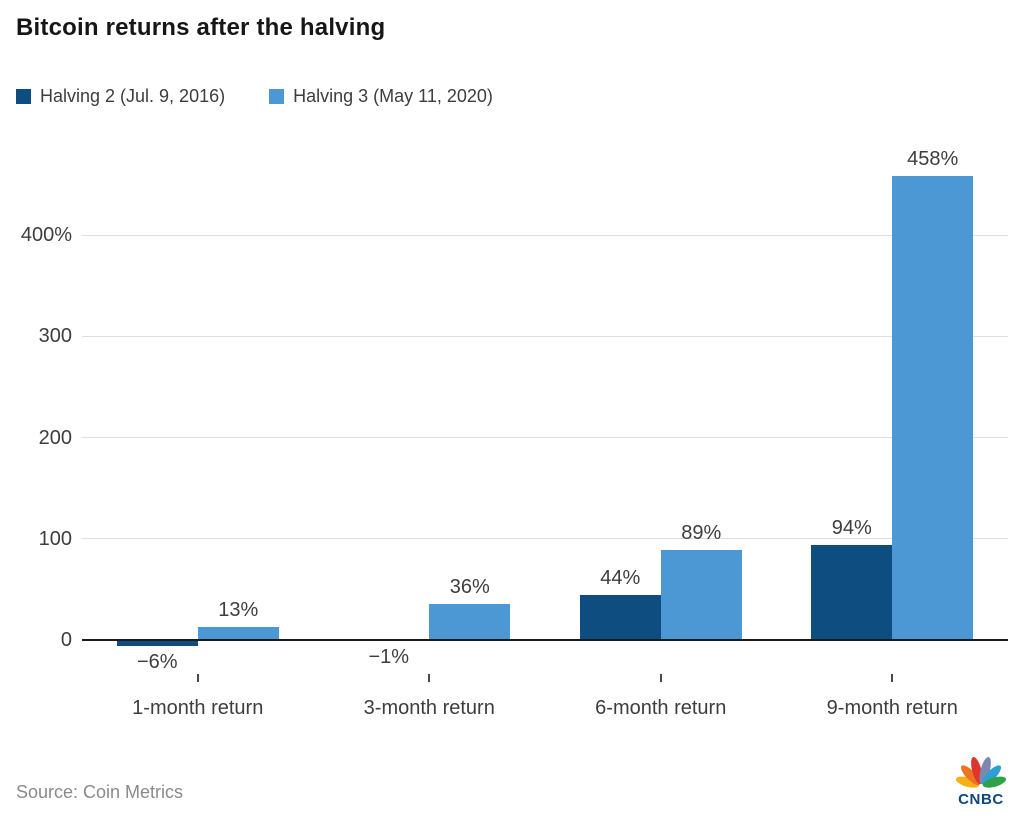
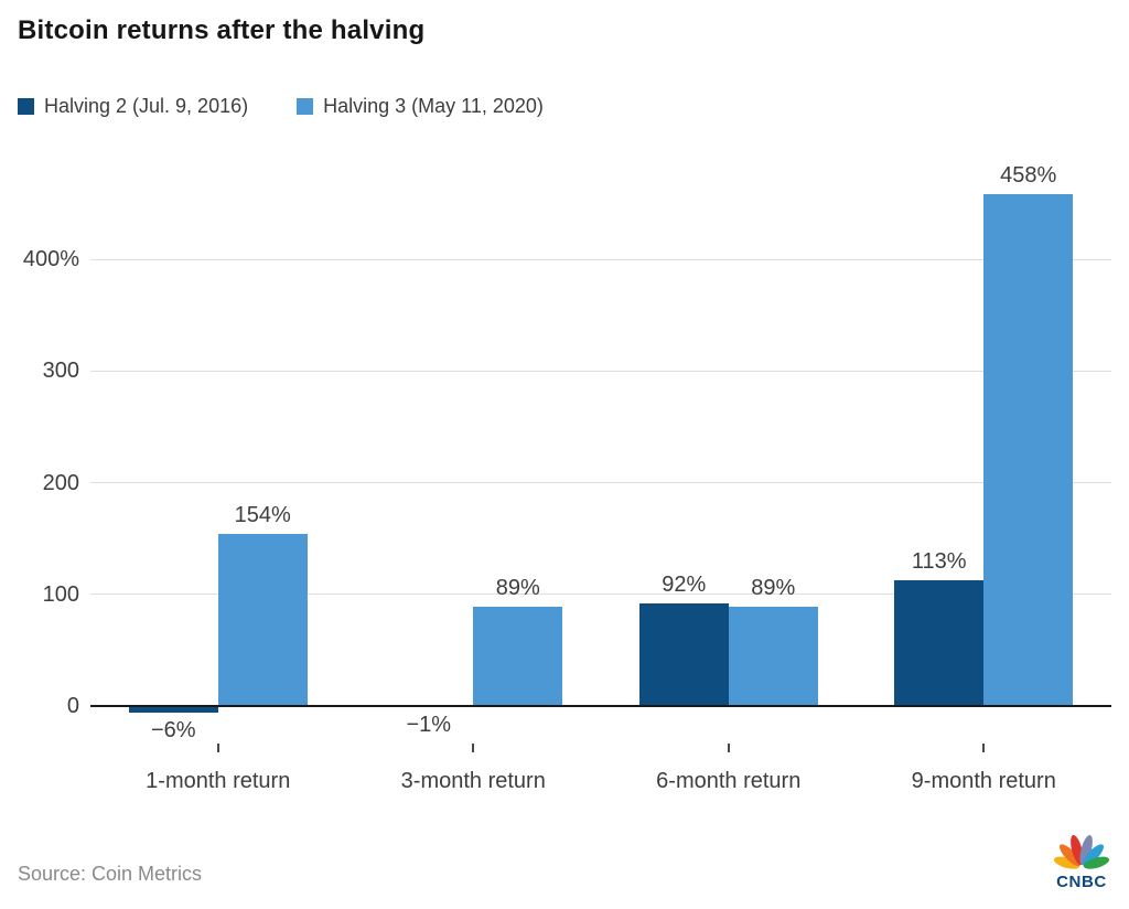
Halving 3 (May 11, 2020)/1-month return: 13% -> 154%
Halving 3 (May 11, 2020)/3-month return: 36% -> 89%
Halving 2 (Jul. 9, 2016)/6-month return: 44% -> 92%
Halving 2 (Jul. 9, 2016)/9-month return: 94% -> 113%
